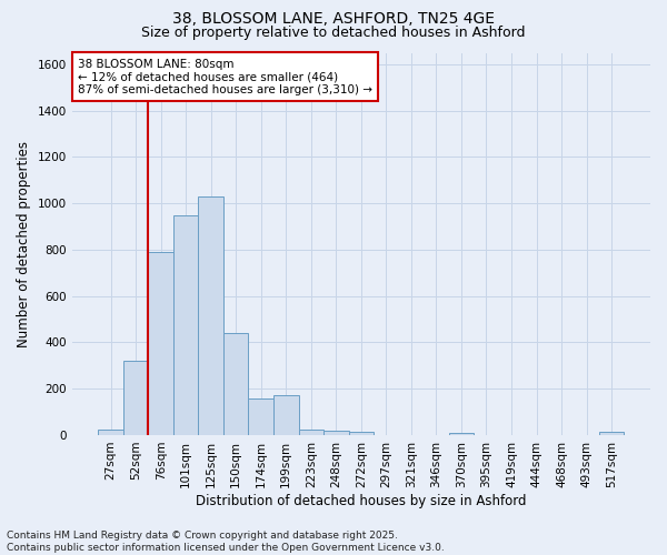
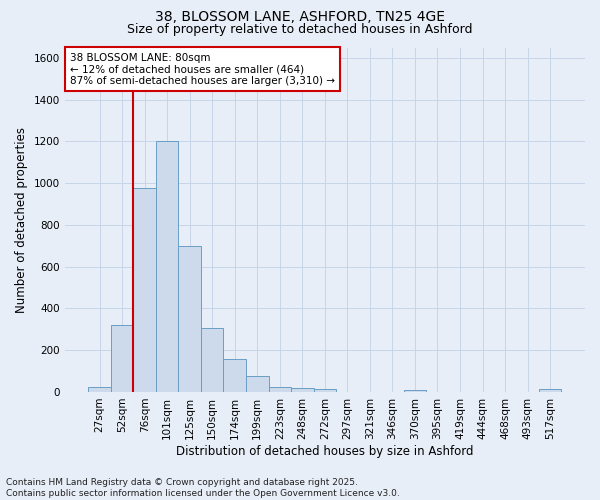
76sqm: 790 -> 975
101sqm: 950 -> 1200
125sqm: 1030 -> 700
150sqm: 440 -> 305
199sqm: 170 -> 75
